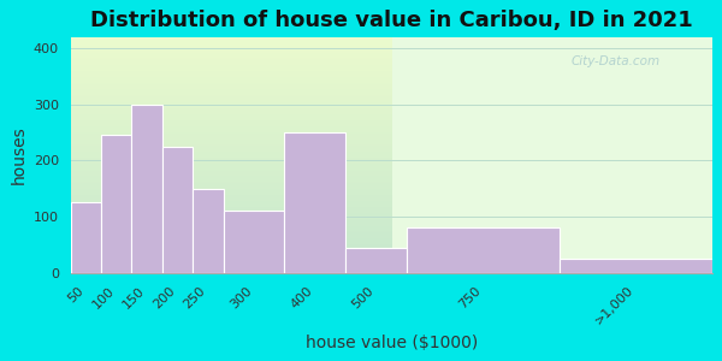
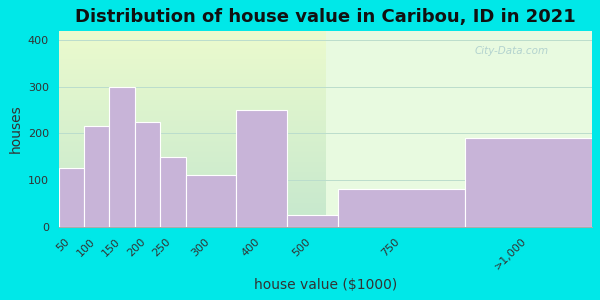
100: 245 -> 215
500: 45 -> 25
>1,000: 25 -> 190
